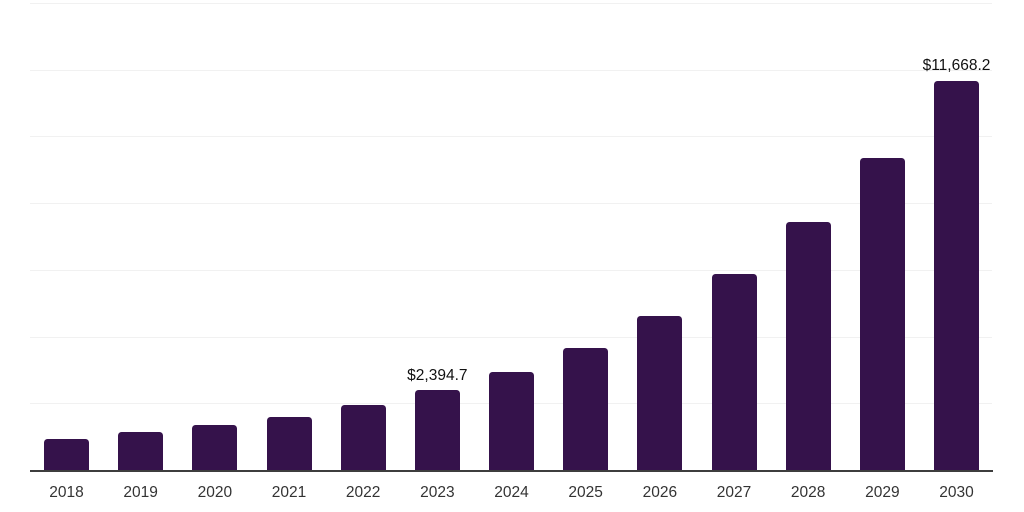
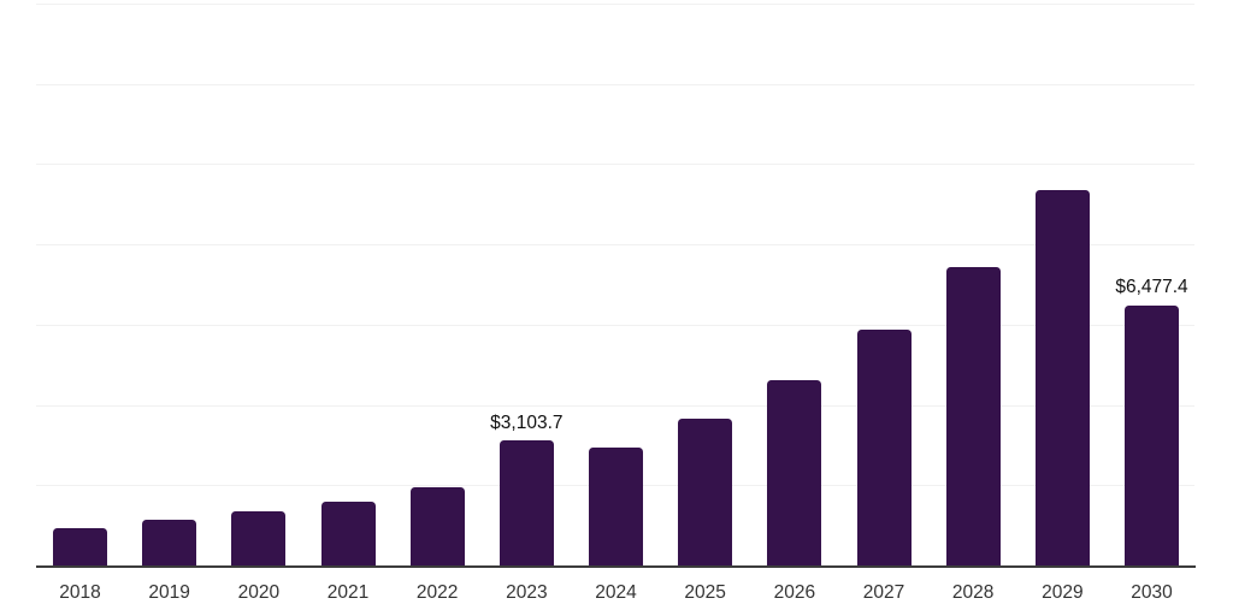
2023: $2,394.7 -> $3,103.7
2030: $11,668.2 -> $6,477.4
